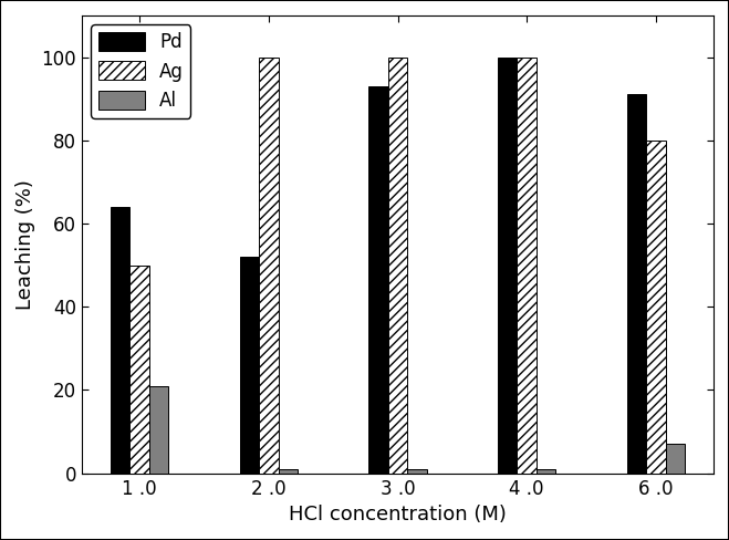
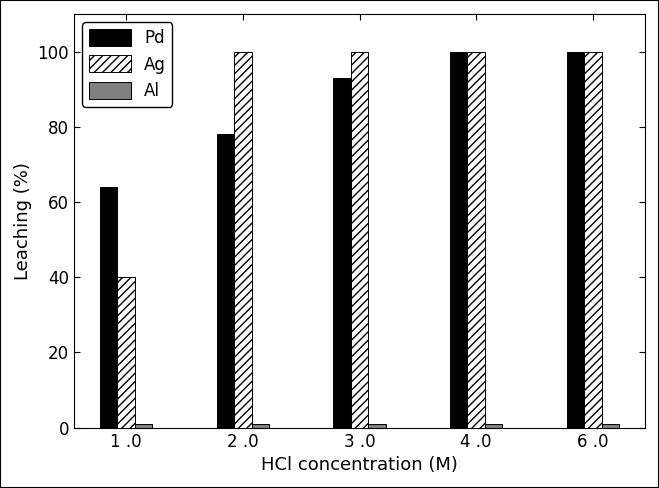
Ag/1 .0: 50 -> 40
Al/1 .0: 21 -> 1
Pd/2 .0: 52 -> 78
Pd/6 .0: 91 -> 100
Ag/6 .0: 80 -> 100
Al/6 .0: 7 -> 1
